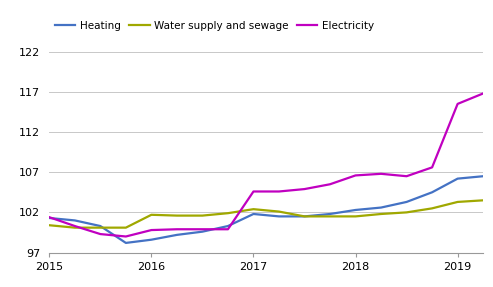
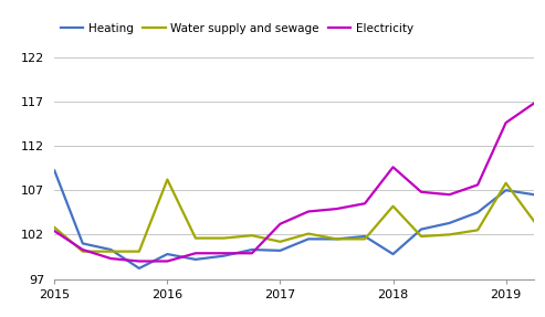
Heating/2015: 101.3 -> 109.2
Water supply and sewage/2015: 100.4 -> 102.8
Electricity/2015: 101.4 -> 102.4
Heating/2016: 98.6 -> 99.8
Water supply and sewage/2016: 101.7 -> 108.2
Electricity/2016: 99.8 -> 99.0
Heating/2017: 101.8 -> 100.2
Water supply and sewage/2017: 102.4 -> 101.2
Electricity/2017: 104.6 -> 103.2
Heating/2018: 102.3 -> 99.8
Water supply and sewage/2018: 101.5 -> 105.2
Electricity/2018: 106.6 -> 109.6
Heating/2019: 106.2 -> 107.0
Water supply and sewage/2019: 103.3 -> 107.8
Electricity/2019: 115.5 -> 114.6
